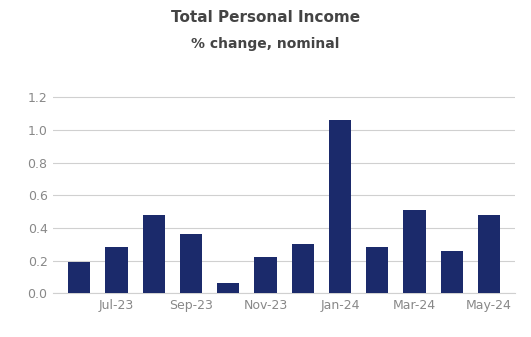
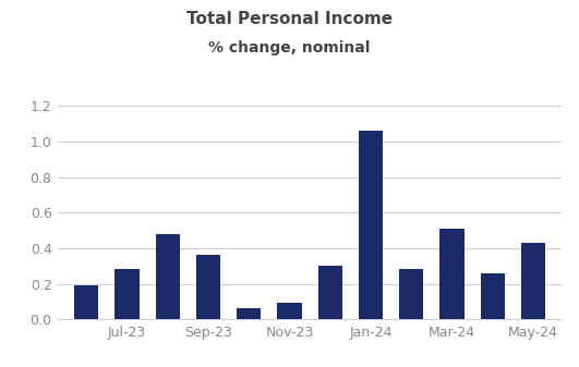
Nov-23: 0.22 -> 0.09
May-24: 0.48 -> 0.43
